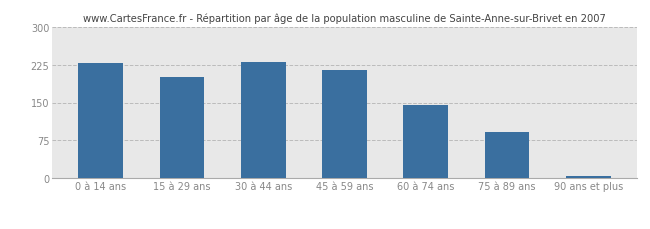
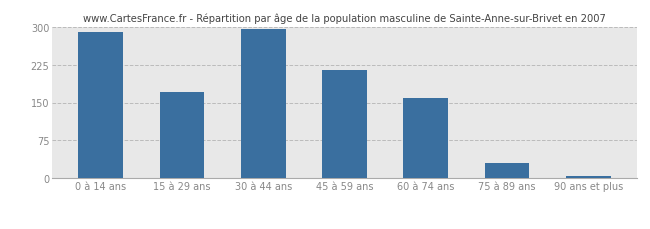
0 à 14 ans: 228 -> 289
15 à 29 ans: 200 -> 170
30 à 44 ans: 230 -> 296
60 à 74 ans: 146 -> 158
75 à 89 ans: 92 -> 30
